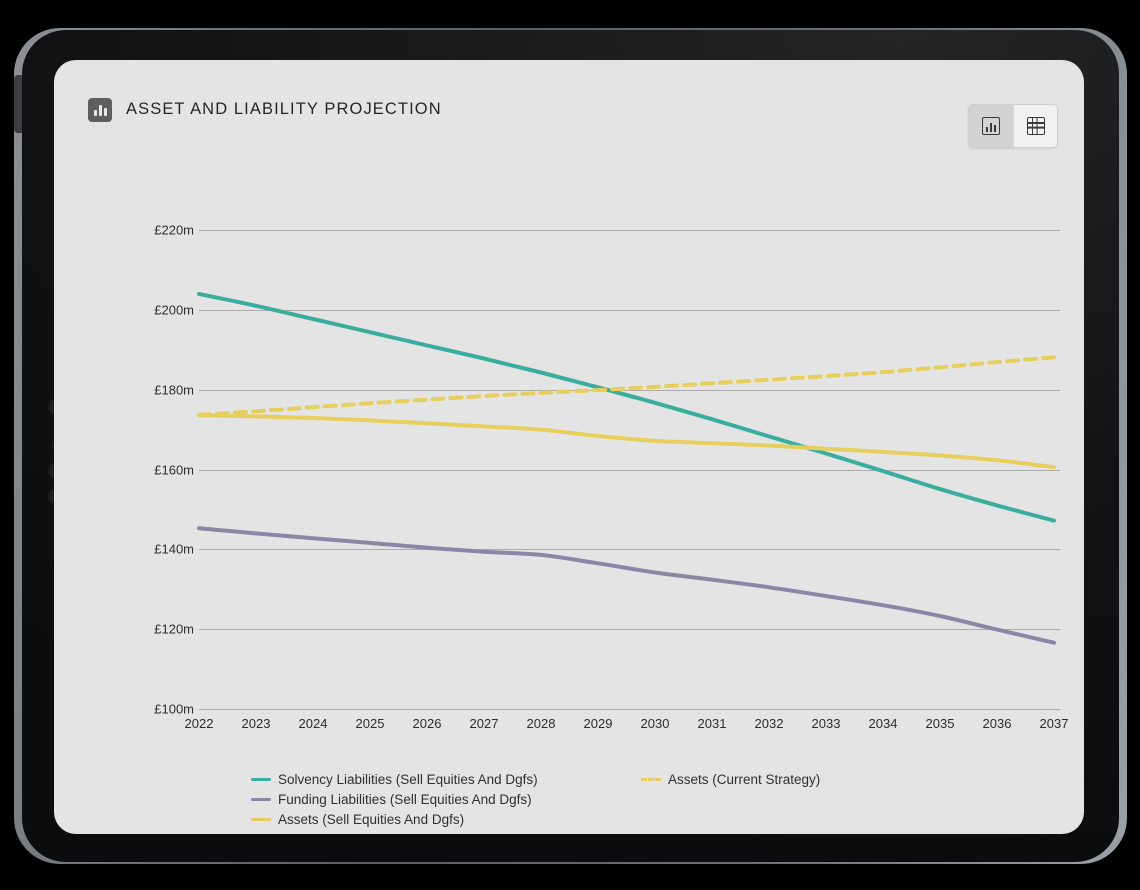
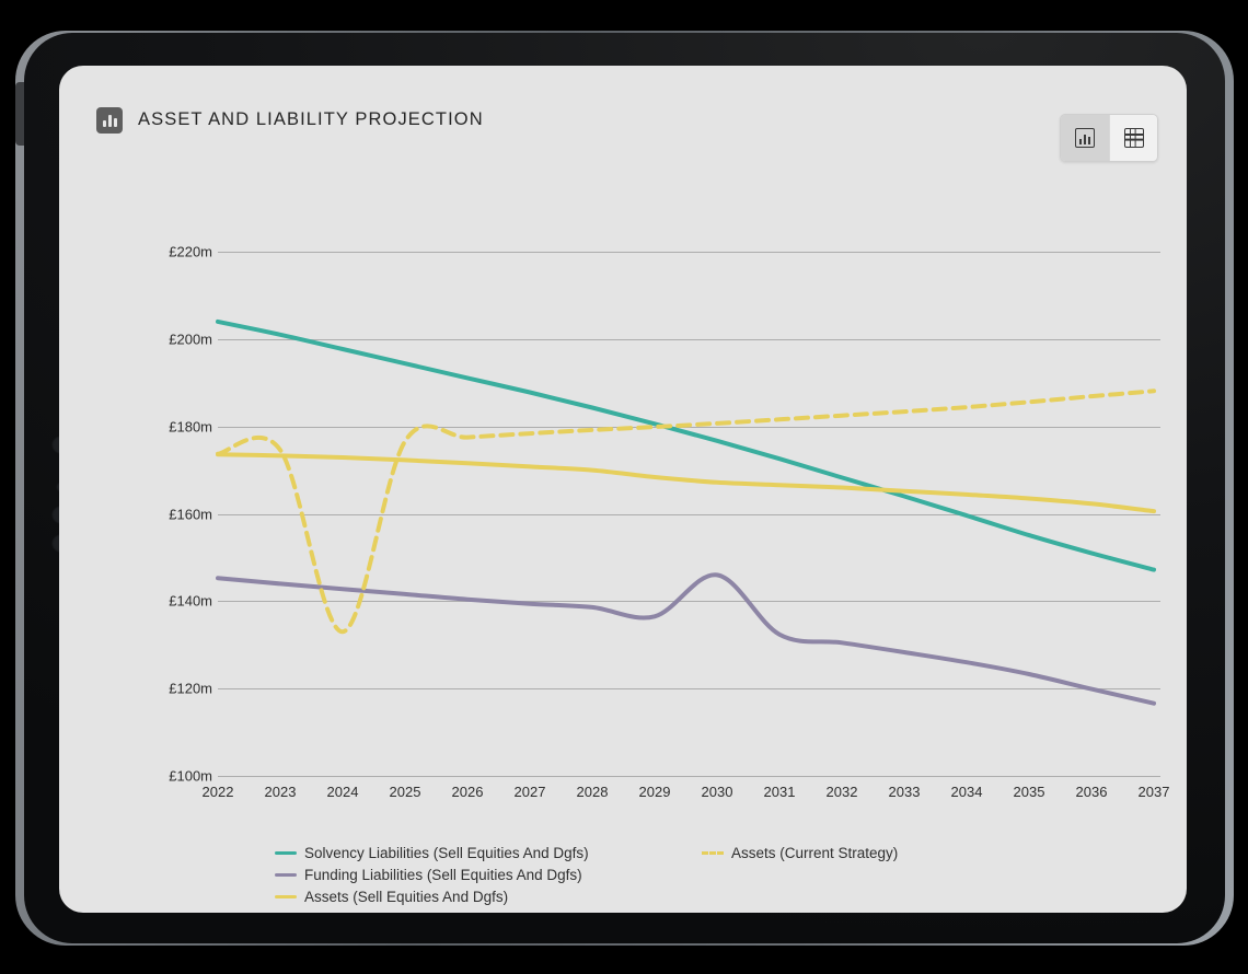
Assets (Current Strategy)/2024: £176m -> £133m
Funding Liabilities (Sell Equities And Dgfs)/2030: £134m -> £146m
